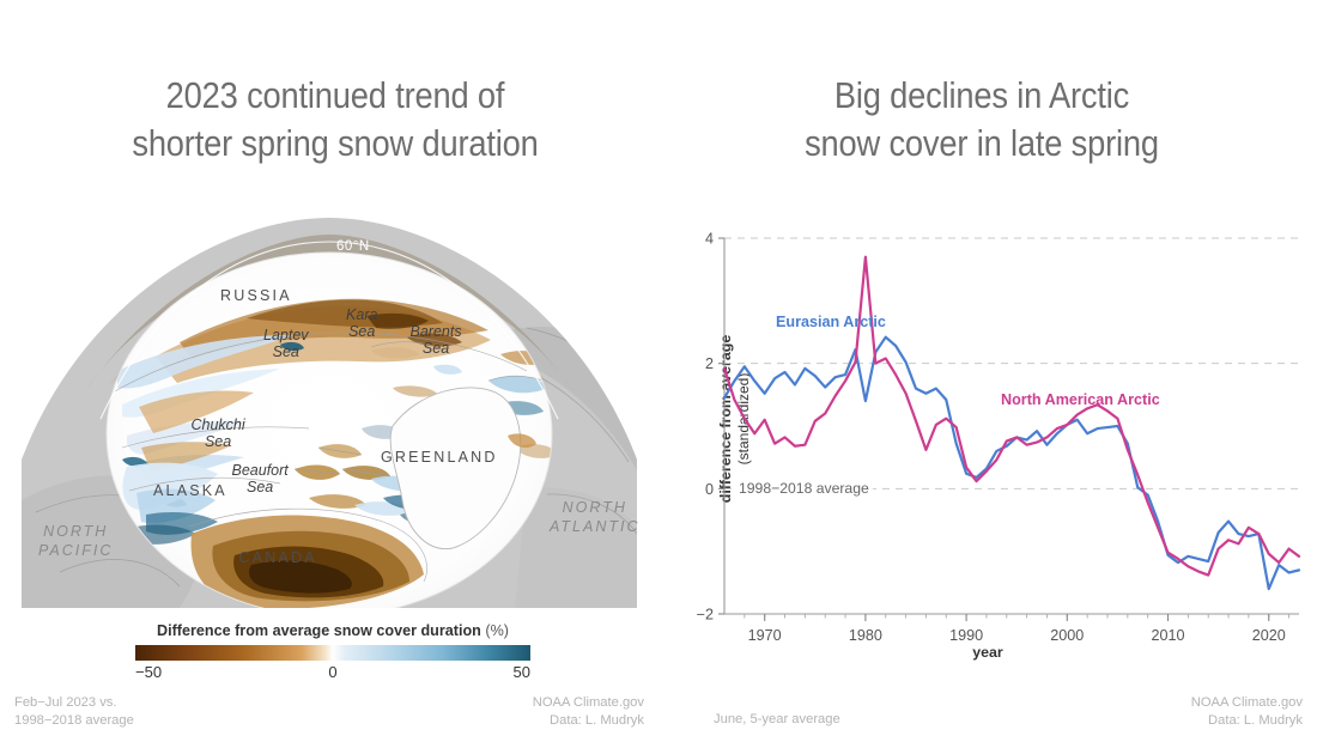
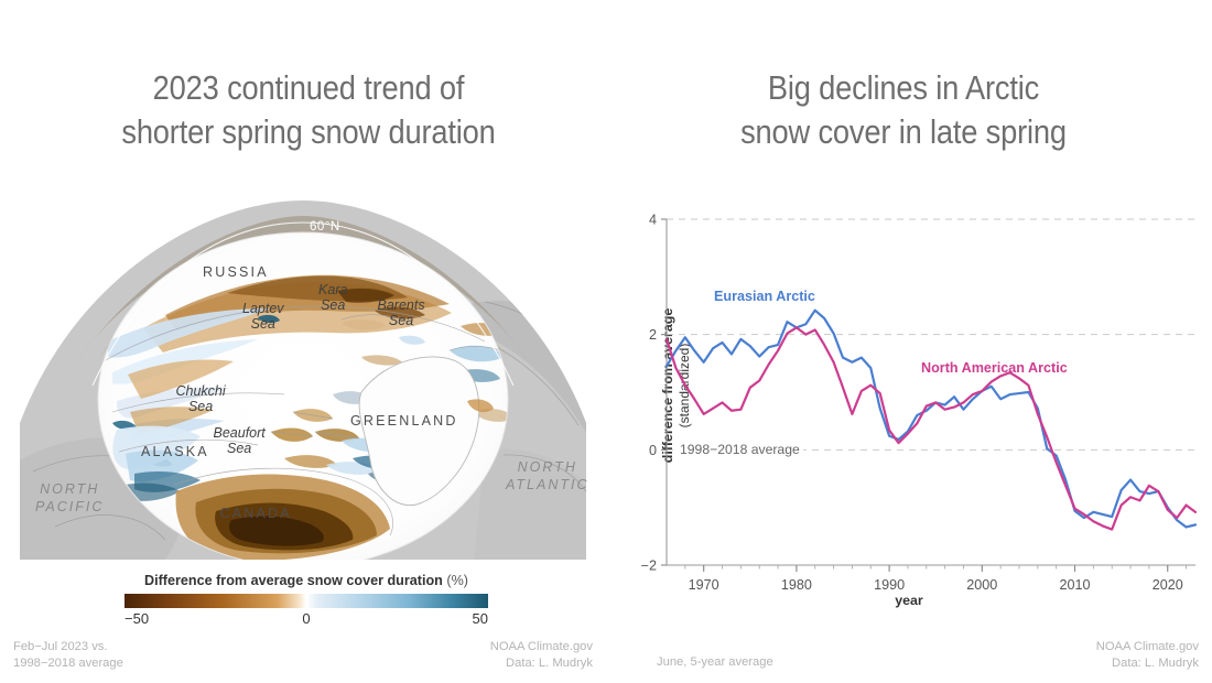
North American Arctic/1970: 1.1 -> 0.6
Eurasian Arctic/1980: 1.4 -> 2.1
North American Arctic/1980: 3.7 -> 2.1
Eurasian Arctic/2020: -1.6 -> -1.0
